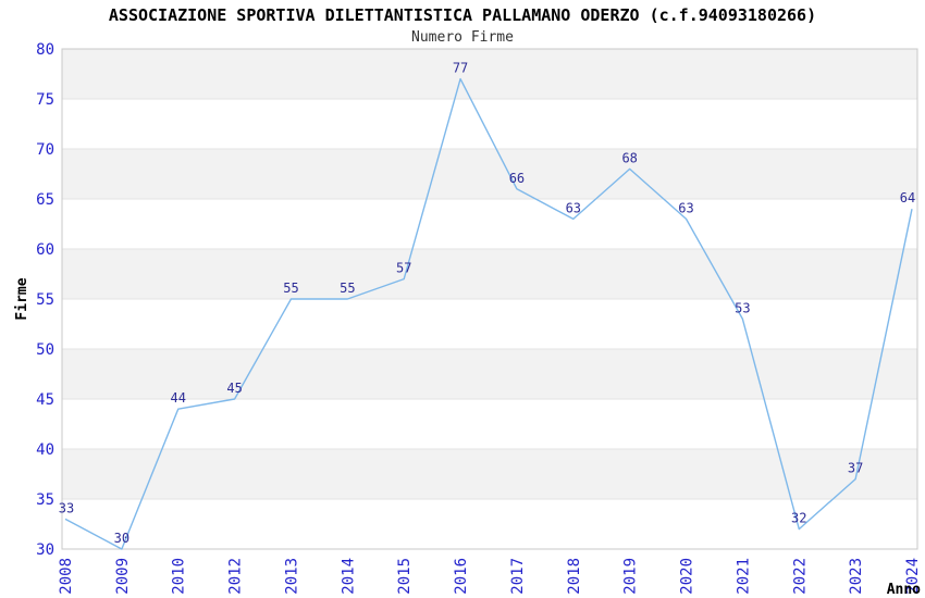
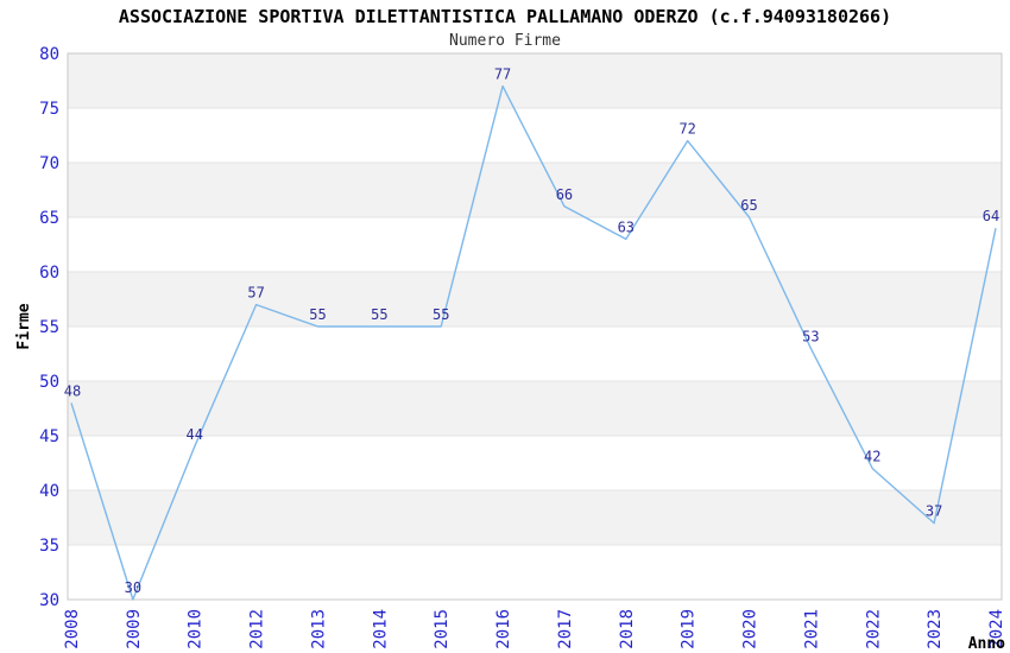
2008: 33 -> 48
2012: 45 -> 57
2015: 57 -> 55
2019: 68 -> 72
2020: 63 -> 65
2022: 32 -> 42
